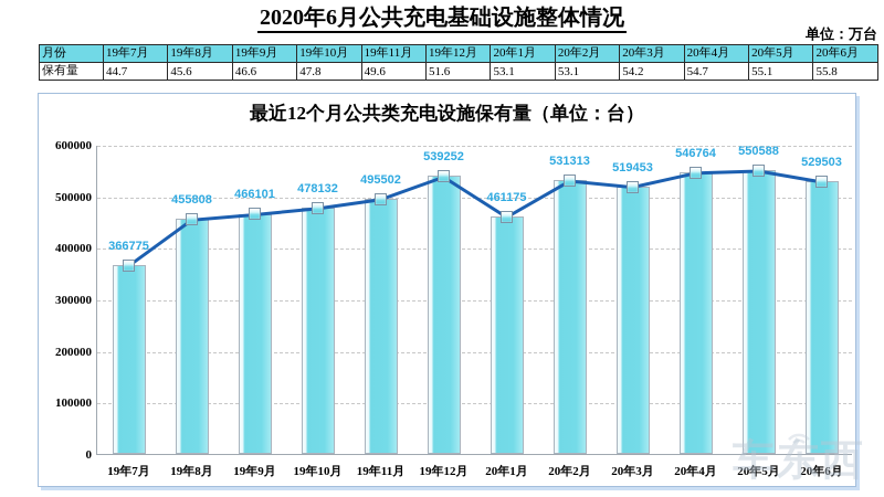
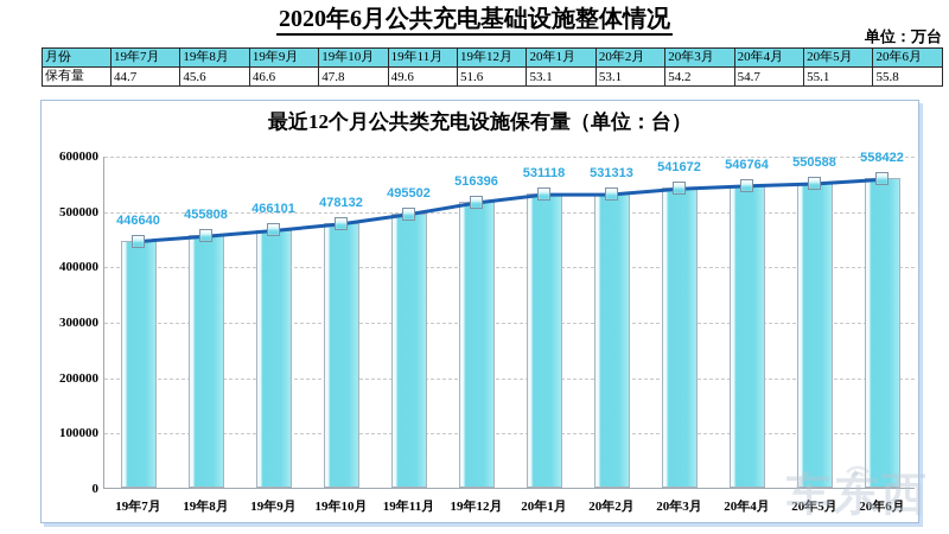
19年7月: 366775 -> 446640
19年12月: 539252 -> 516396
20年1月: 461175 -> 531118
20年3月: 519453 -> 541672
20年6月: 529503 -> 558422
